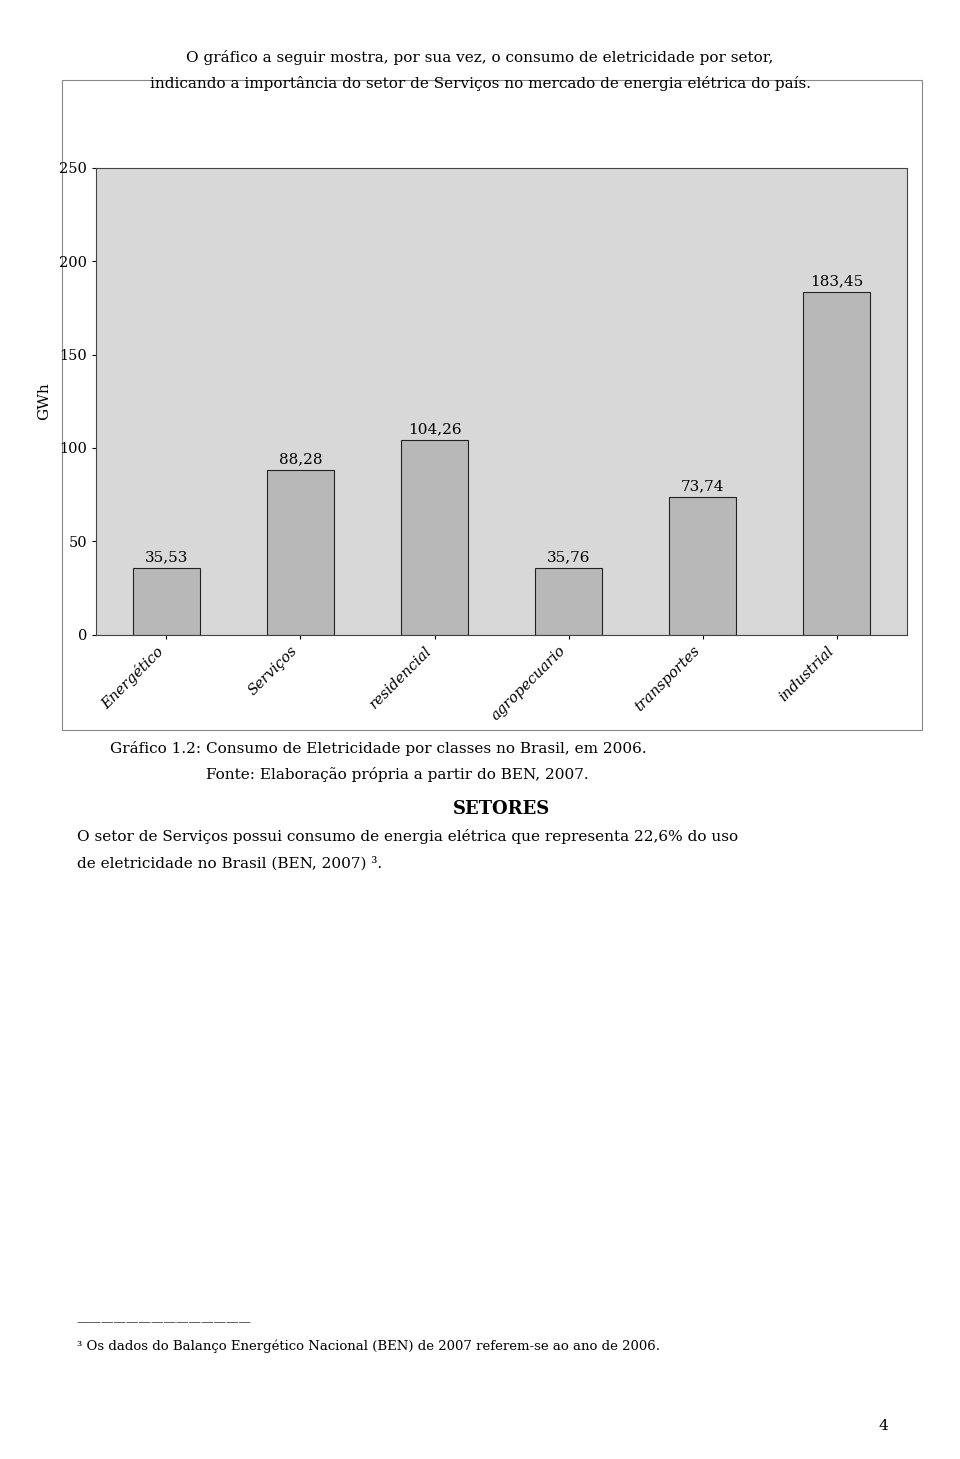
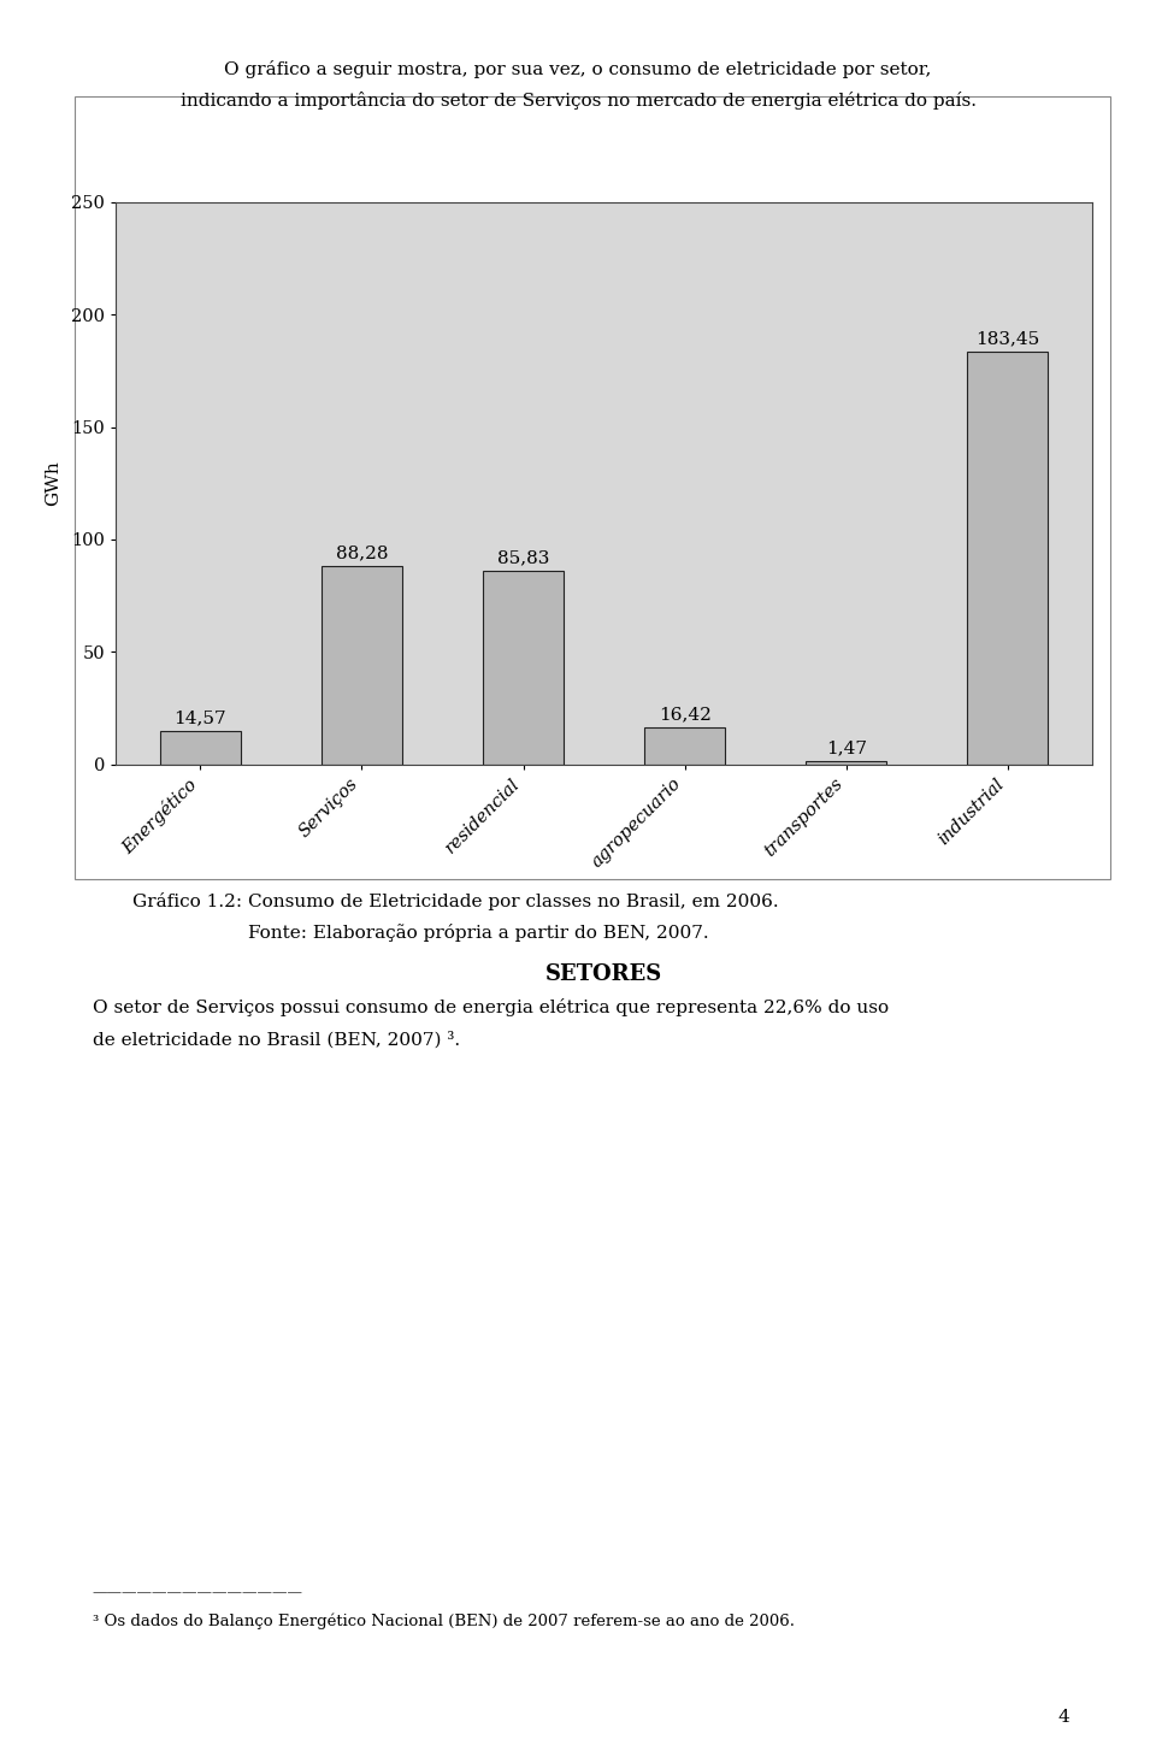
Energético: 35,53 -> 14,57
residencial: 104,26 -> 85,83
agropecuario: 35,76 -> 16,42
transportes: 73,74 -> 1,47
